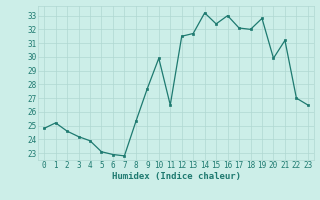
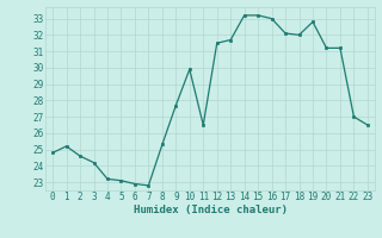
4: 23.9 -> 23.2
15: 32.4 -> 33.2
20: 29.9 -> 31.2
